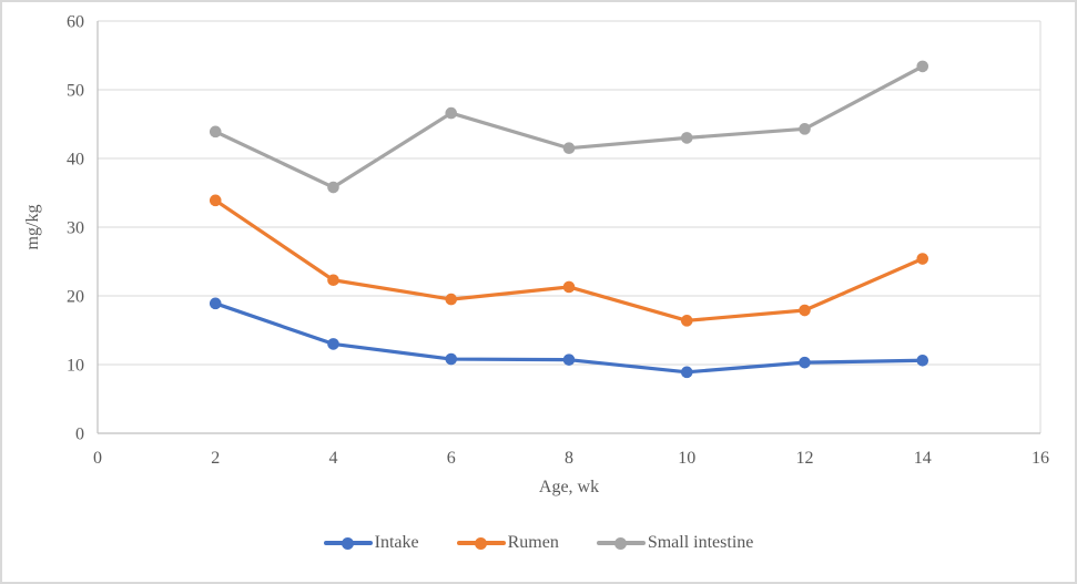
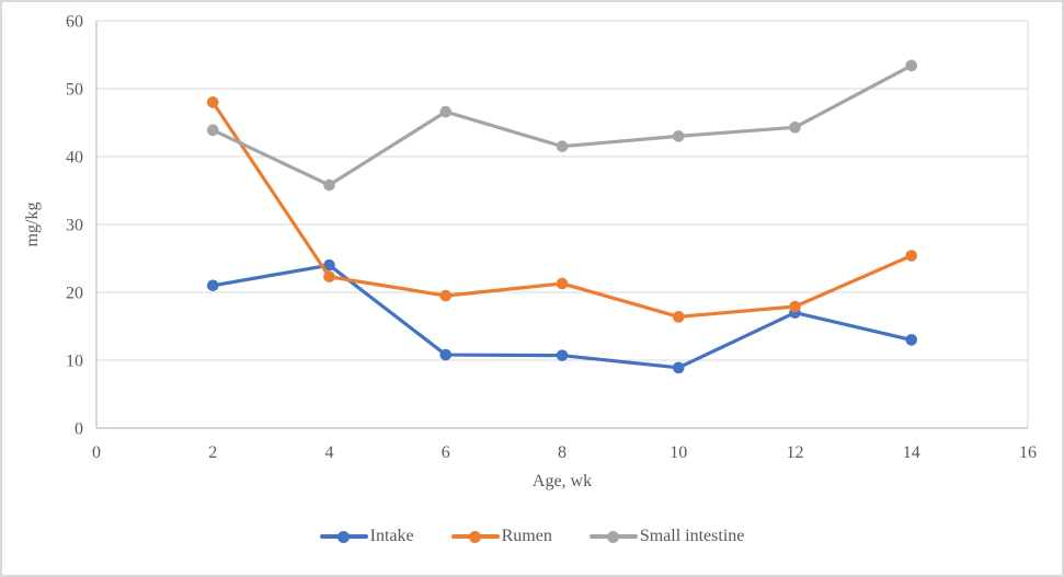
Intake/2: 19 -> 21
Rumen/2: 34 -> 48
Intake/4: 13 -> 24
Intake/12: 10 -> 17
Intake/14: 11 -> 13
